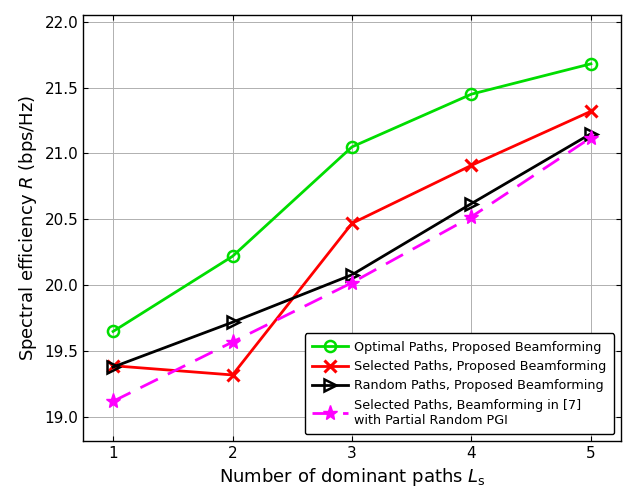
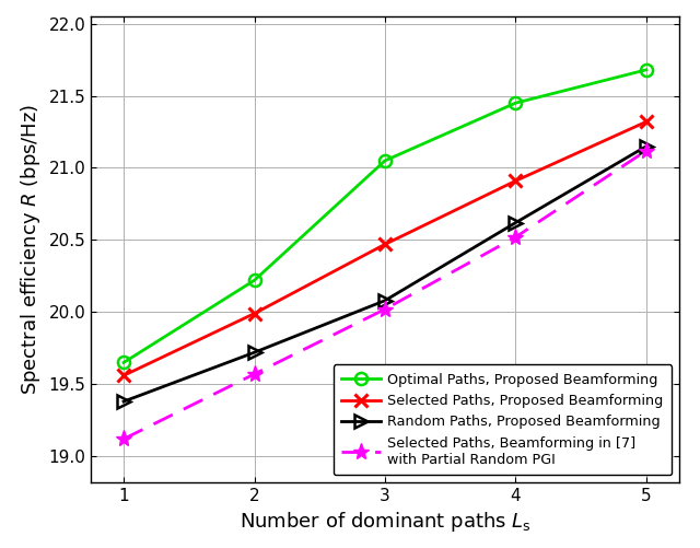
Selected Paths, Proposed Beamforming/1: 19.39 -> 19.56
Selected Paths, Proposed Beamforming/2: 19.32 -> 19.99
